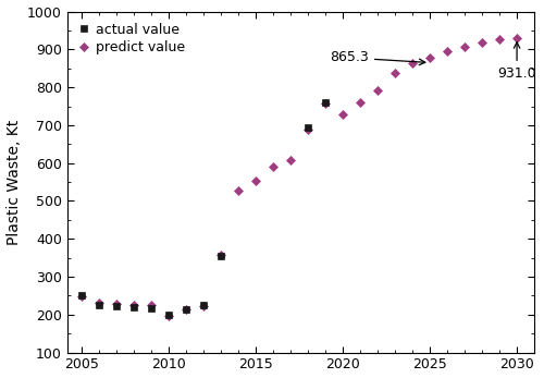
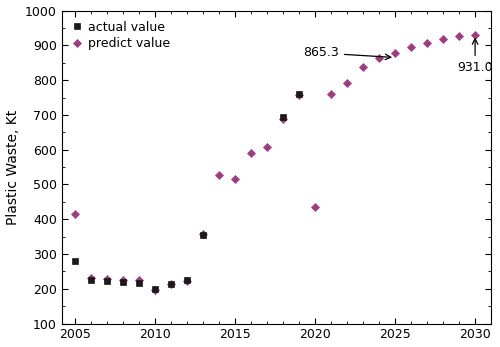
actual value/2005: 252 -> 280
predict value/2005: 248 -> 415
predict value/2015: 552 -> 515
predict value/2020: 729 -> 435
